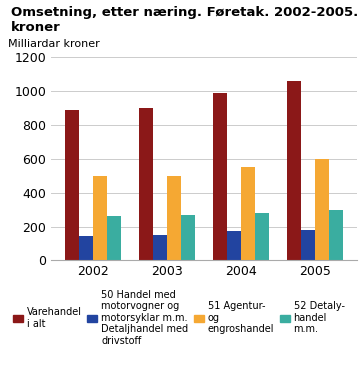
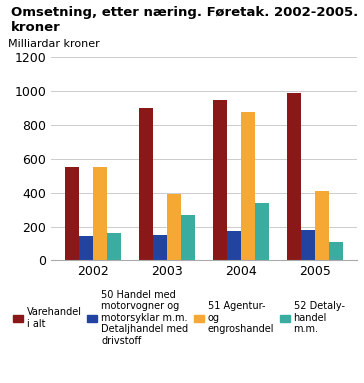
Varehandel i alt/2002: 890 -> 550
51 Agentur- og engroshandel/2002: 500 -> 550
52 Detaly- handel m.m./2002: 260 -> 160
51 Agentur- og engroshandel/2003: 500 -> 390
Varehandel i alt/2004: 990 -> 950
51 Agentur- og engroshandel/2004: 560 -> 880
52 Detaly- handel m.m./2004: 280 -> 340
Varehandel i alt/2005: 1060 -> 990
51 Agentur- og engroshandel/2005: 600 -> 410
52 Detaly- handel m.m./2005: 300 -> 110
